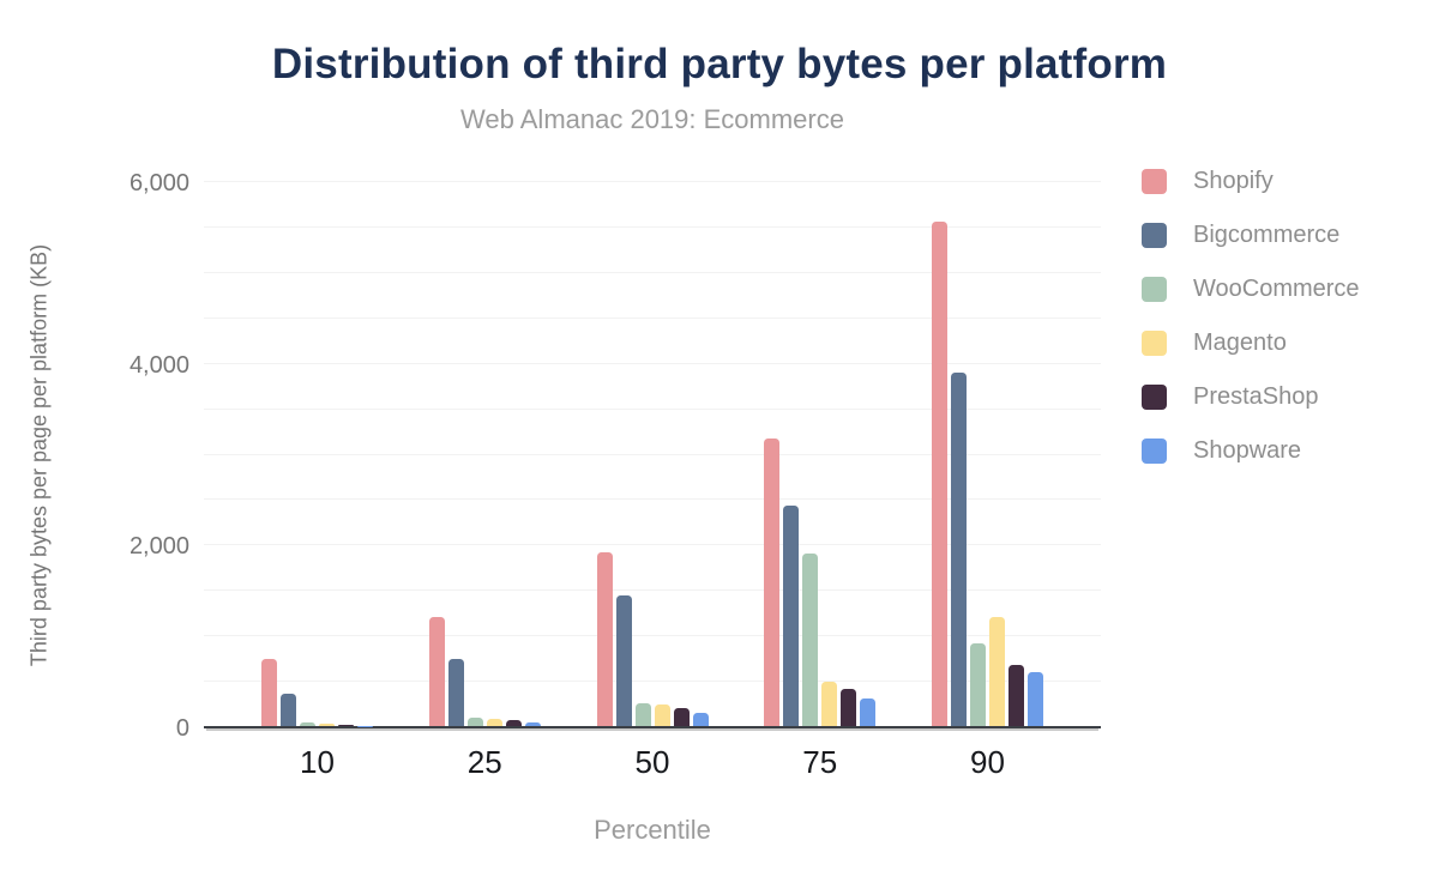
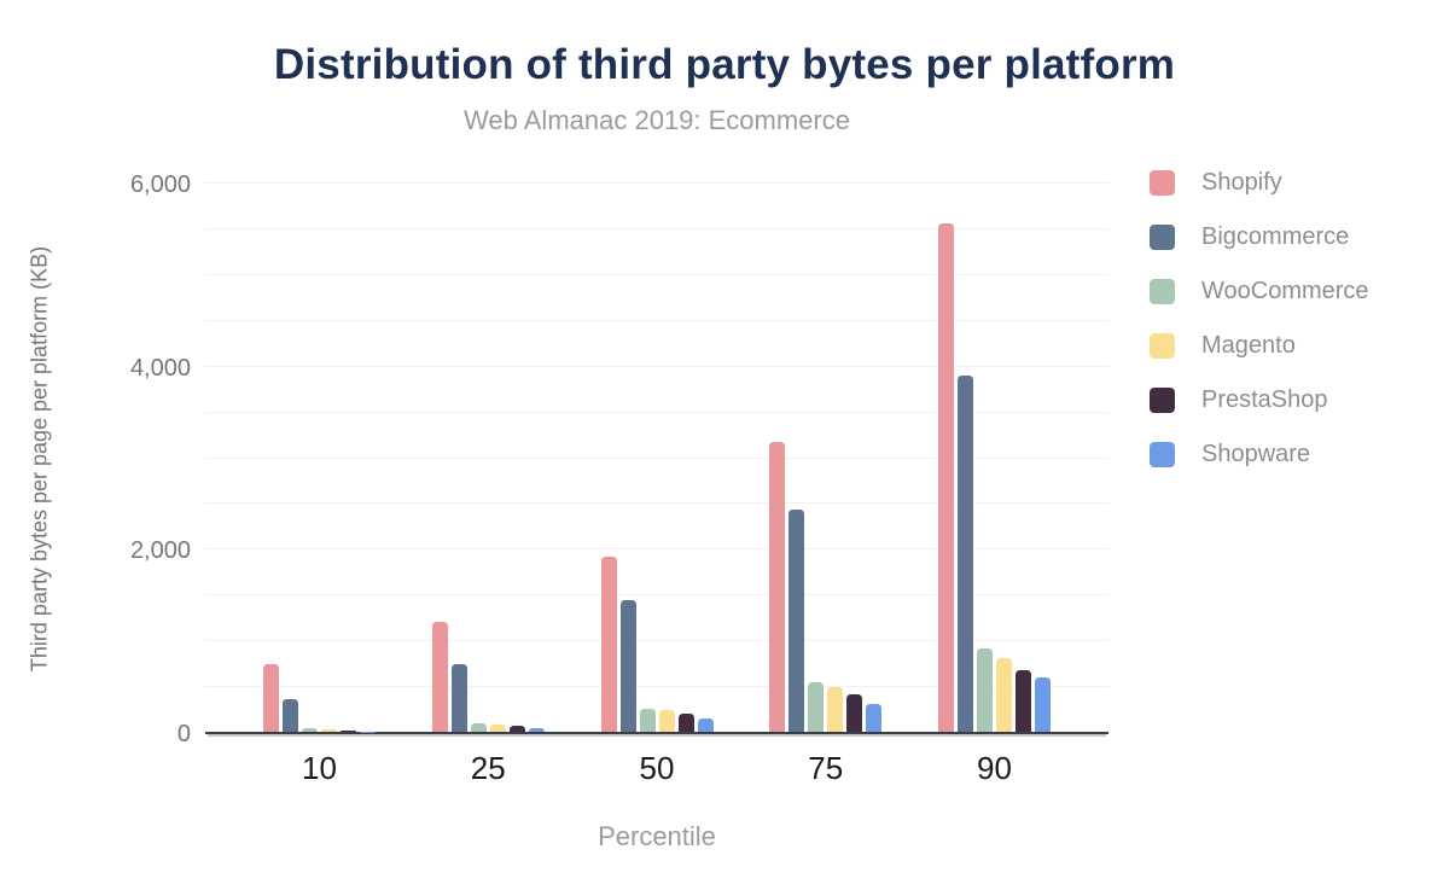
WooCommerce/75: 1900 -> 500
Magento/90: 1200 -> 800
